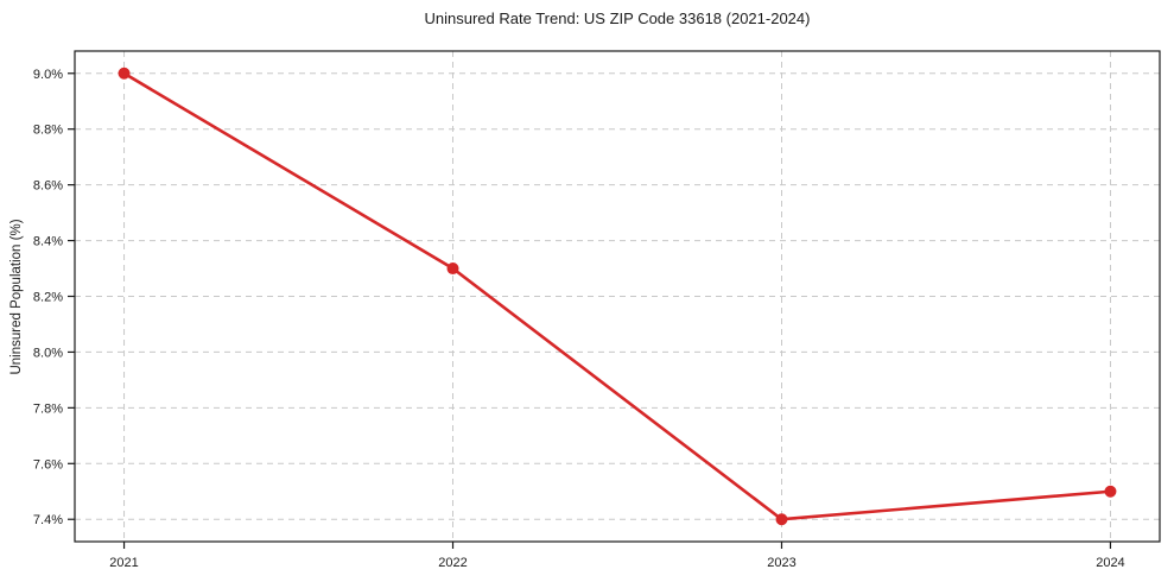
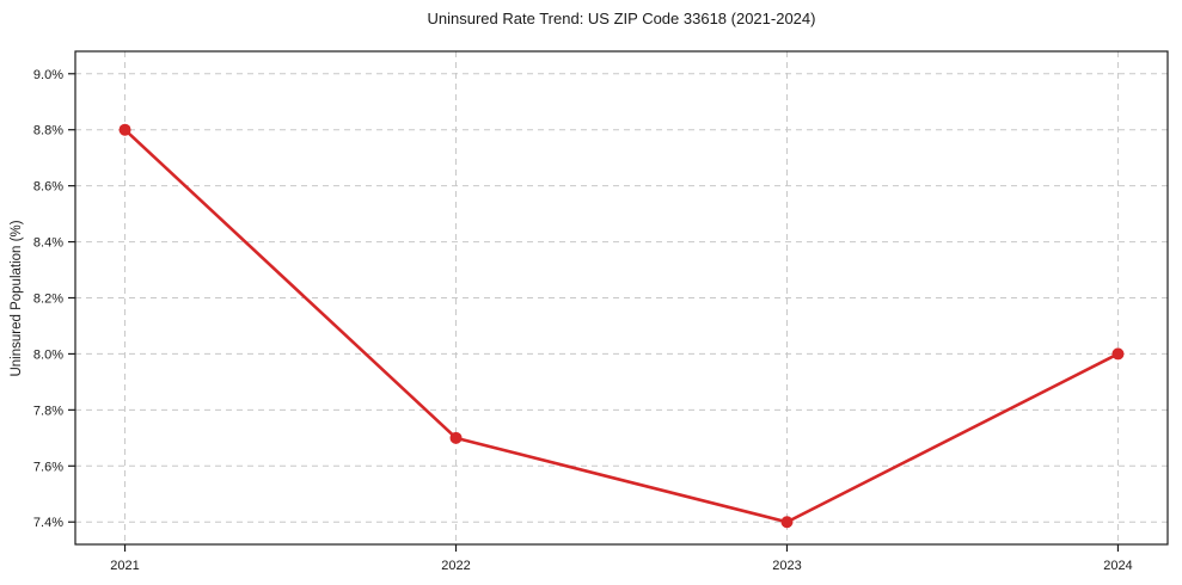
2021: 9.0% -> 8.8%
2022: 8.3% -> 7.7%
2024: 7.5% -> 8.0%
